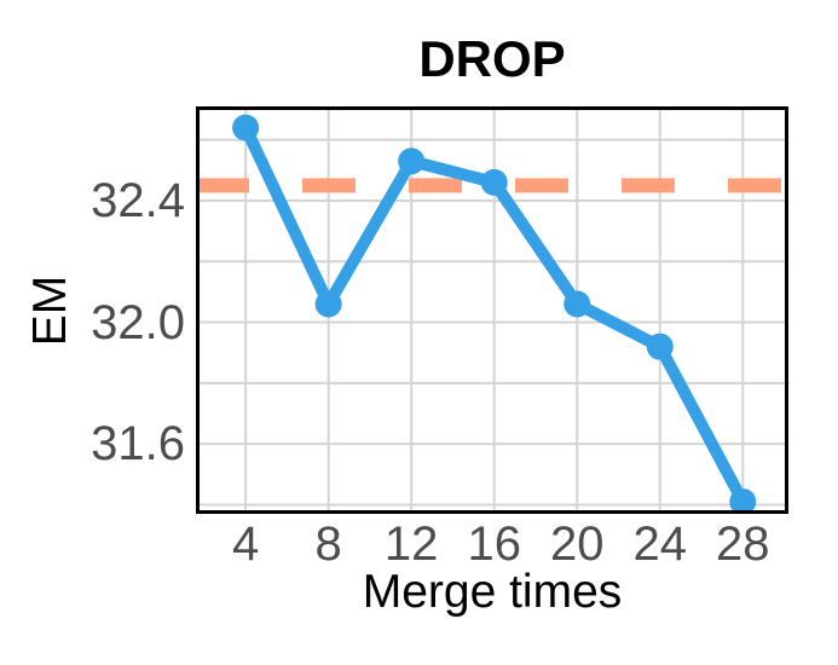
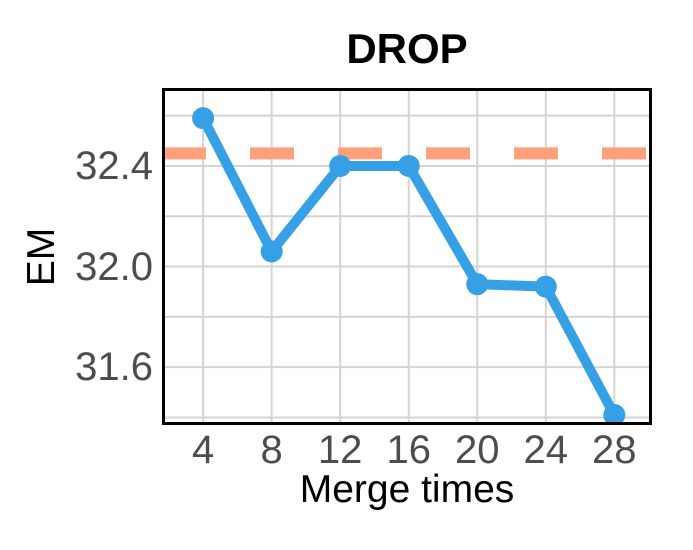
4: 32.64 -> 32.59
12: 32.53 -> 32.40
16: 32.46 -> 32.40
20: 32.06 -> 31.93
